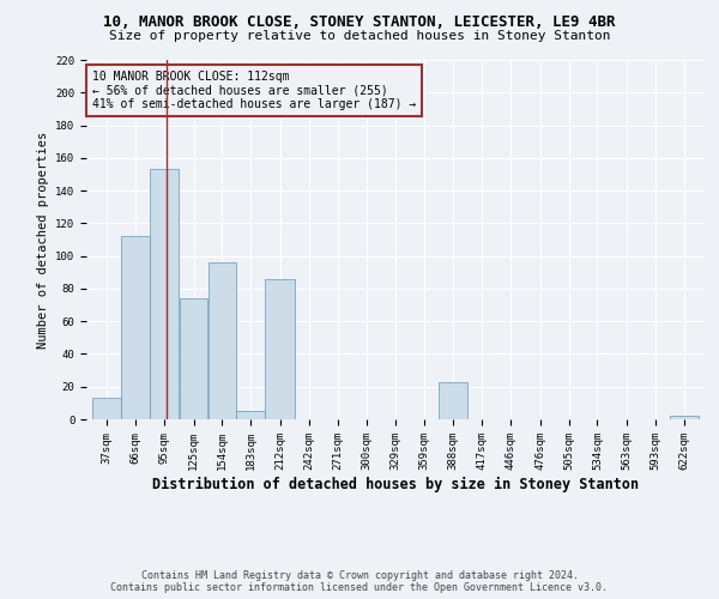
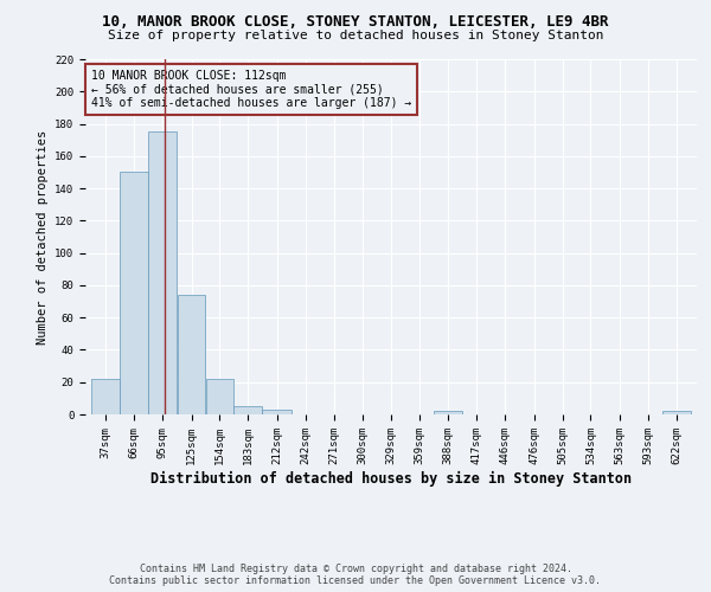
37sqm: 13 -> 22
66sqm: 112 -> 150
95sqm: 153 -> 175
154sqm: 96 -> 22
212sqm: 86 -> 3
388sqm: 23 -> 2
